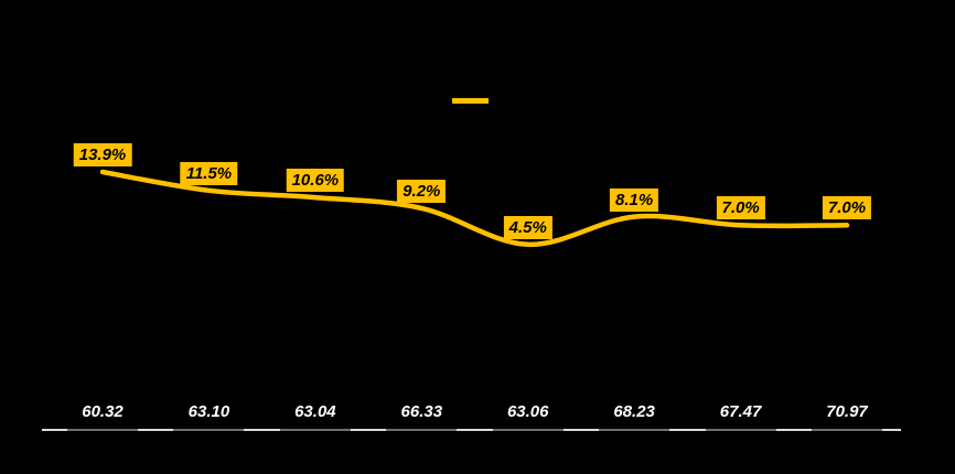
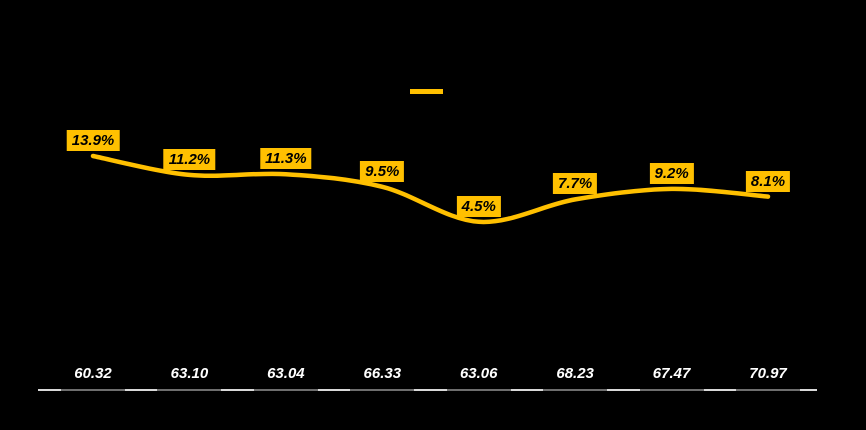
63.10: 11.5% -> 11.2%
63.04: 10.6% -> 11.3%
66.33: 9.2% -> 9.5%
68.23: 8.1% -> 7.7%
67.47: 7.0% -> 9.2%
70.97: 7.0% -> 8.1%
